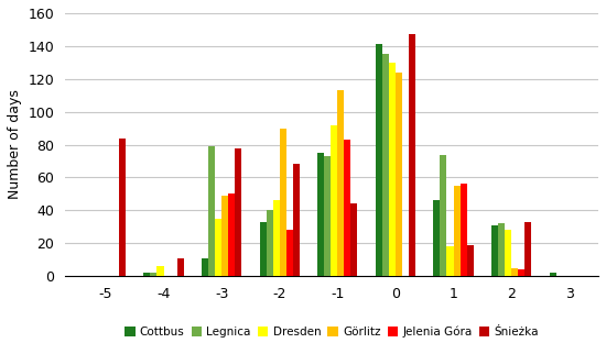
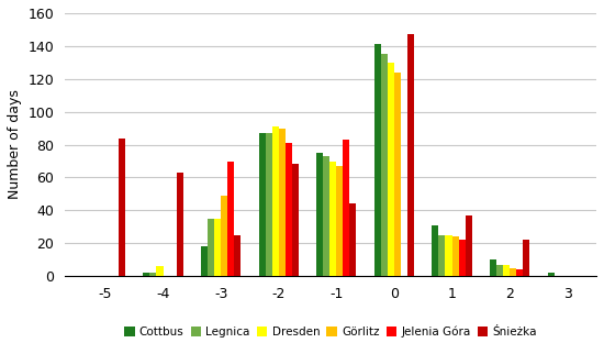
Śnieżka/-4: 11 -> 63
Cottbus/-3: 11 -> 18
Legnica/-3: 79 -> 35
Jelenia Góra/-3: 50 -> 70
Śnieżka/-3: 78 -> 25
Cottbus/-2: 33 -> 87
Legnica/-2: 40 -> 87
Dresden/-2: 46 -> 91
Jelenia Góra/-2: 28 -> 81
Dresden/-1: 92 -> 70
Görlitz/-1: 113 -> 67
Cottbus/1: 46 -> 31
Legnica/1: 74 -> 25
Dresden/1: 18 -> 25
Görlitz/1: 55 -> 24
Jelenia Góra/1: 56 -> 22
Śnieżka/1: 19 -> 37
Cottbus/2: 31 -> 10
Legnica/2: 32 -> 7
Dresden/2: 28 -> 7
Śnieżka/2: 33 -> 22
